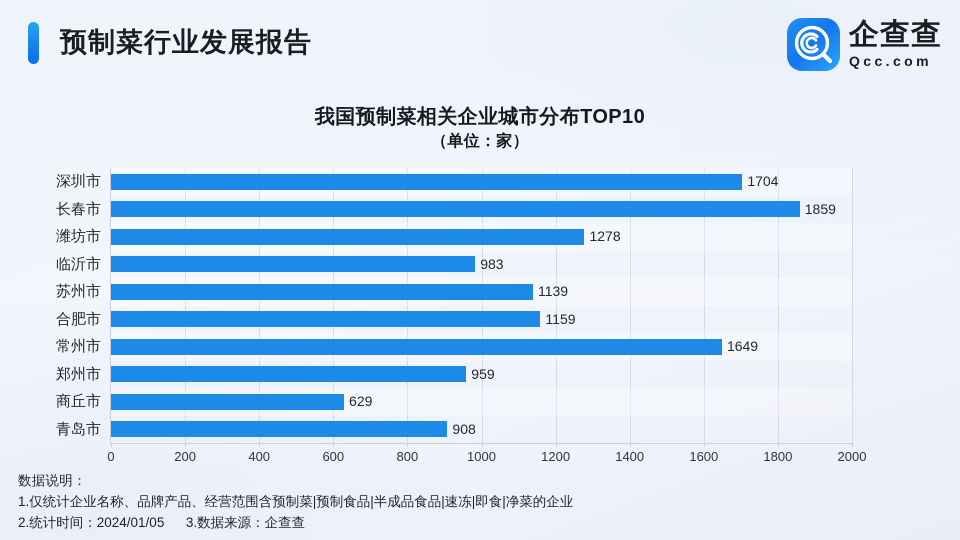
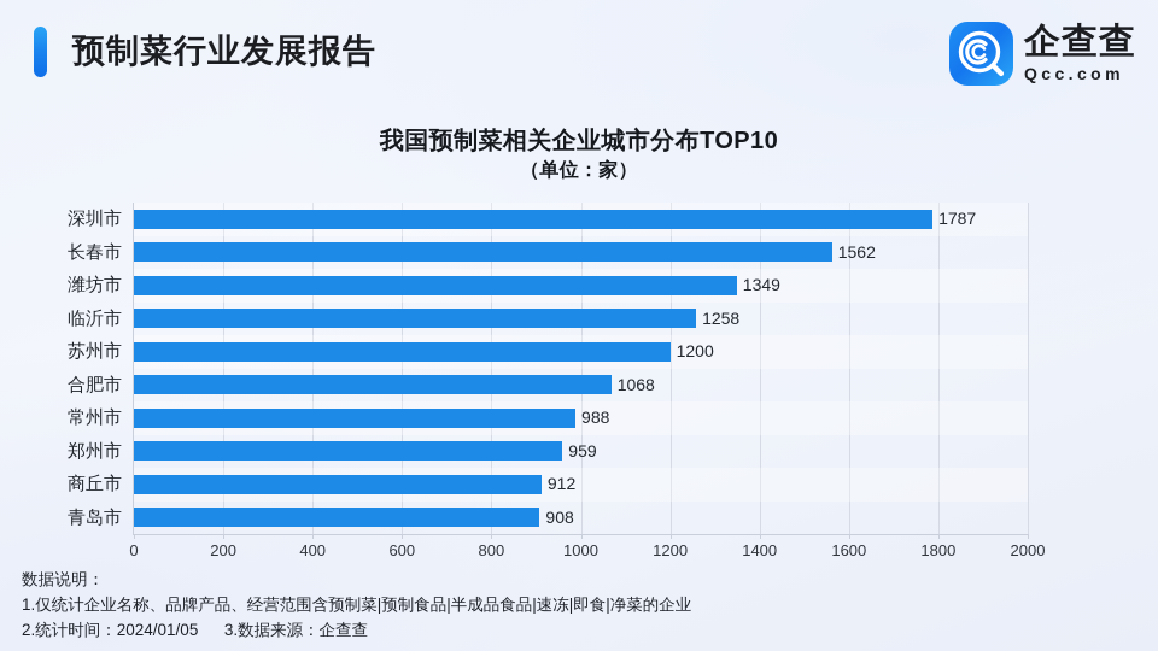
深圳市: 1704 -> 1787
长春市: 1859 -> 1562
潍坊市: 1278 -> 1349
临沂市: 983 -> 1258
苏州市: 1139 -> 1200
合肥市: 1159 -> 1068
常州市: 1649 -> 988
商丘市: 629 -> 912
